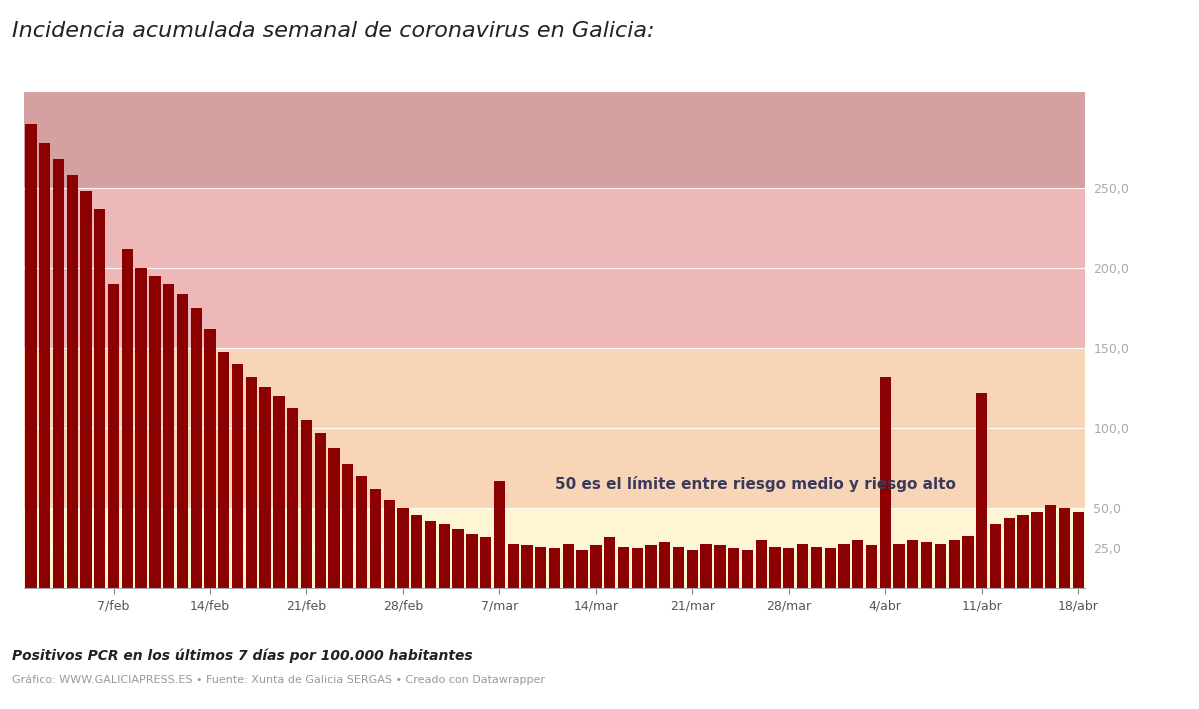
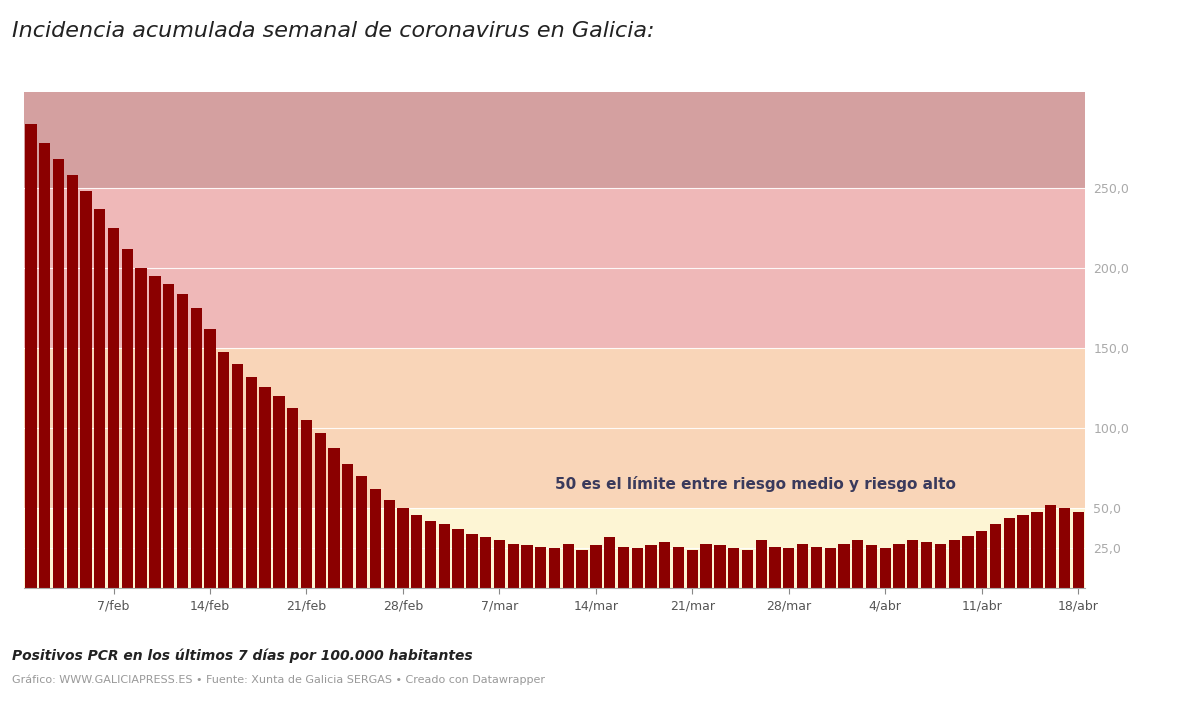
7/feb: 190 -> 225
7/mar: 67 -> 30
4/abr: 132 -> 25
11/abr: 122 -> 36
